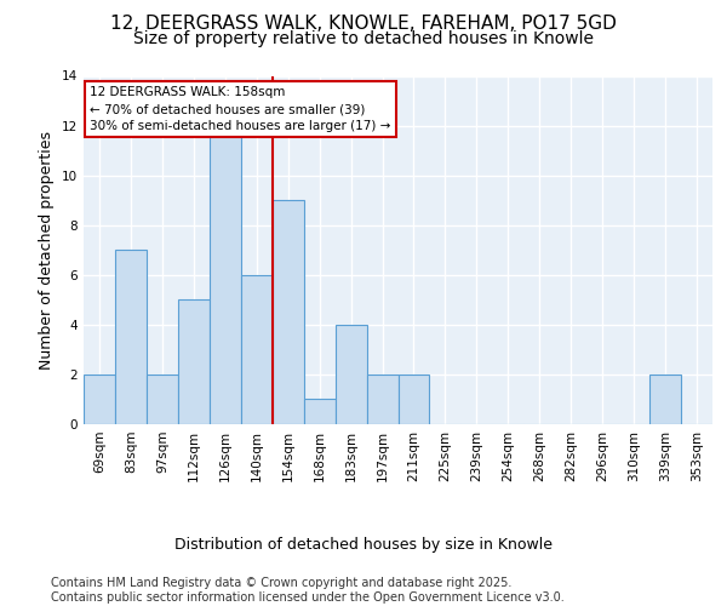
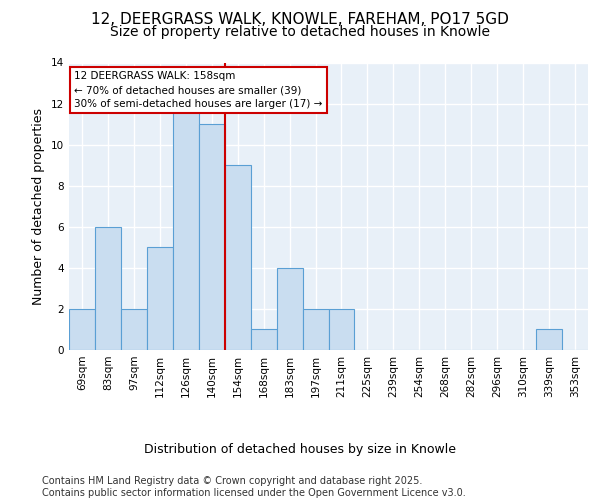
83sqm: 7 -> 6
140sqm: 6 -> 11
339sqm: 2 -> 1
